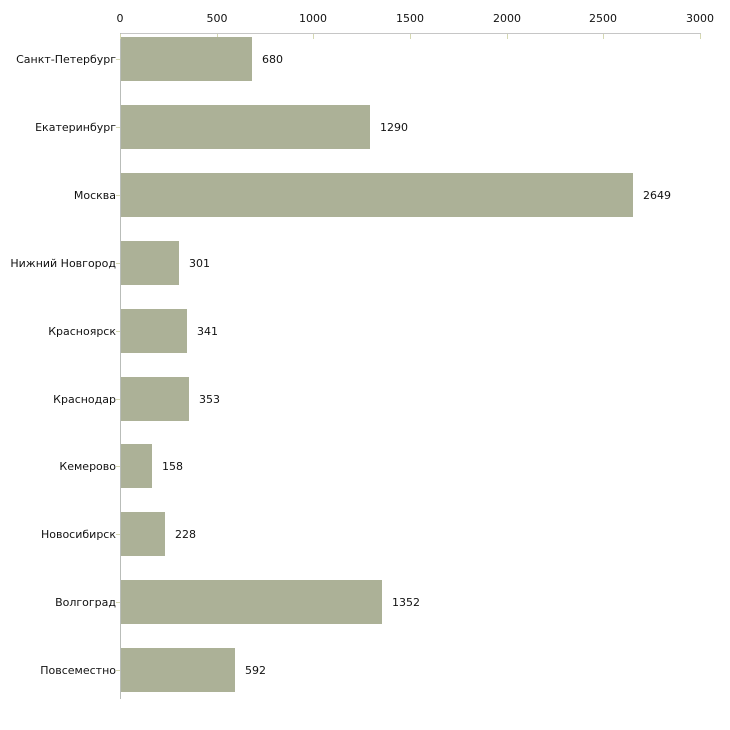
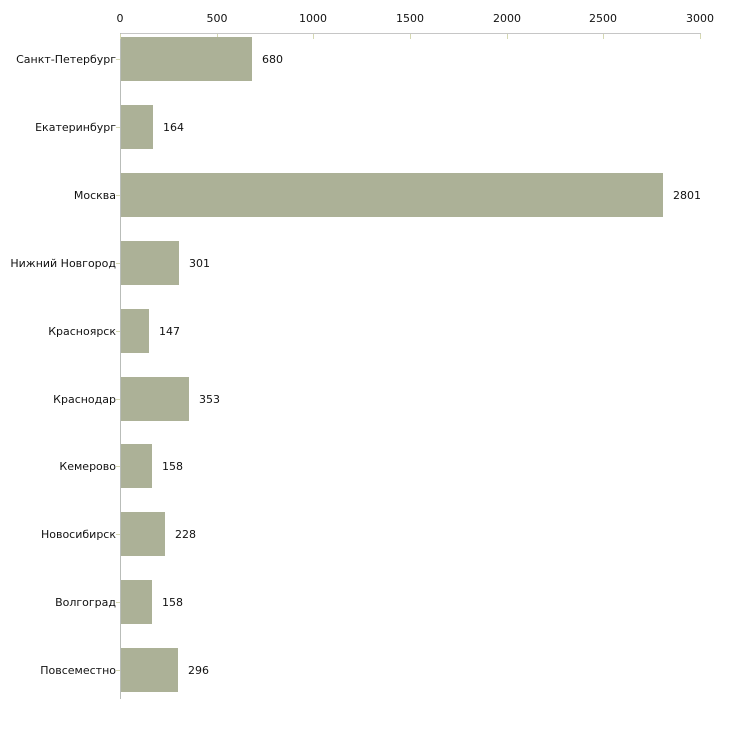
Екатеринбург: 1290 -> 164
Москва: 2649 -> 2801
Красноярск: 341 -> 147
Волгоград: 1352 -> 158
Повсеместно: 592 -> 296
